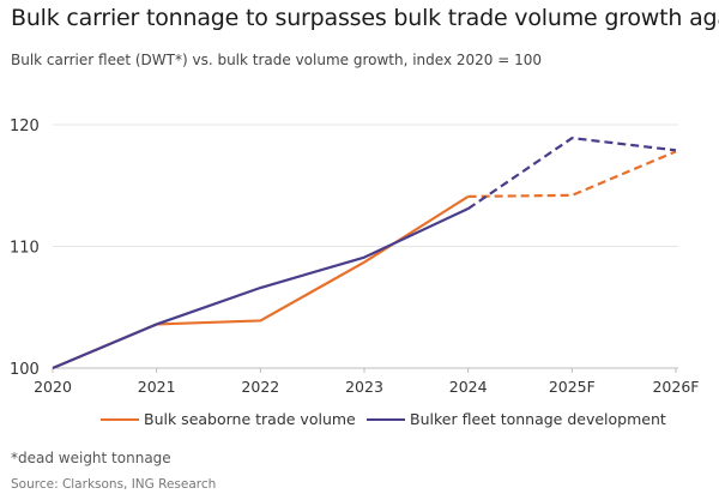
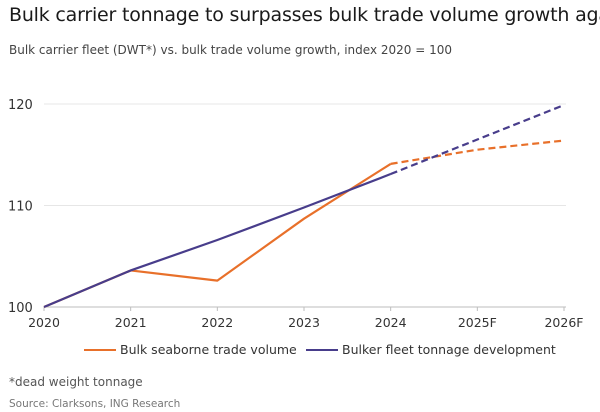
Bulk seaborne trade volume/2022: 103.9 -> 102.6
Bulker fleet tonnage development/2023: 109.1 -> 109.8
Bulk seaborne trade volume/2025F: 114.2 -> 115.5
Bulker fleet tonnage development/2025F: 118.9 -> 116.5
Bulk seaborne trade volume/2026F: 117.8 -> 116.4
Bulker fleet tonnage development/2026F: 117.9 -> 119.9
